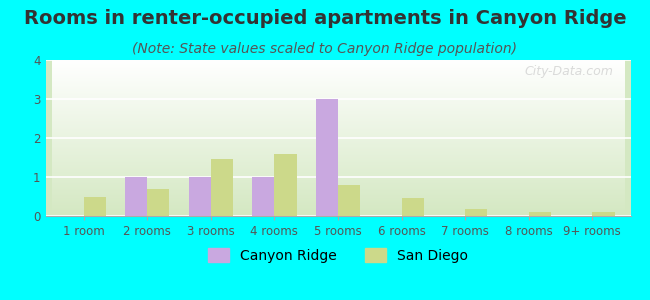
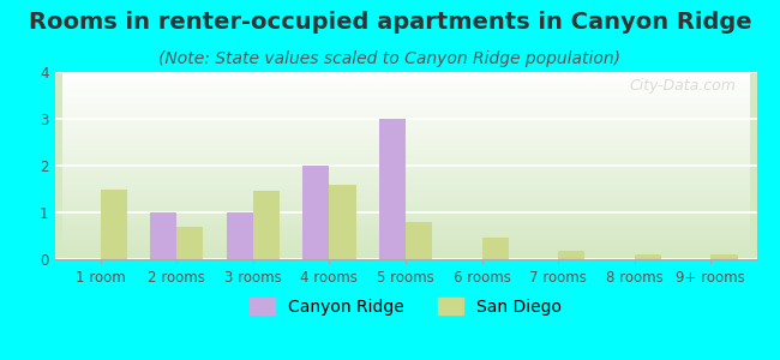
San Diego/1 room: 0.50 -> 1.50
Canyon Ridge/4 rooms: 1 -> 2
